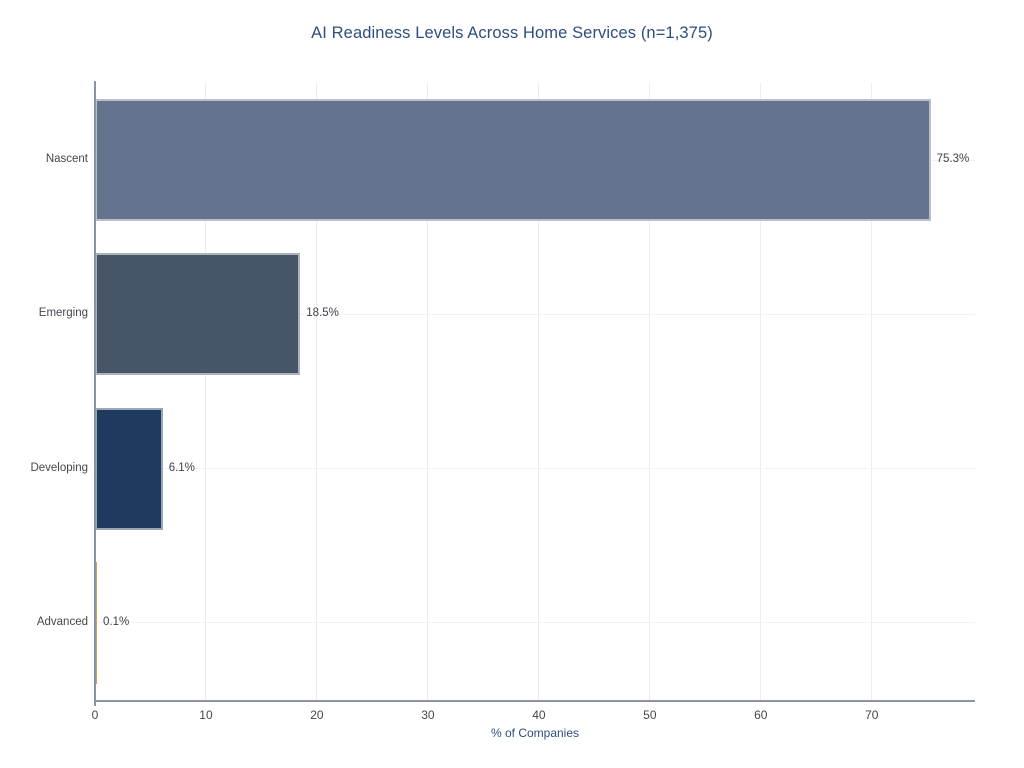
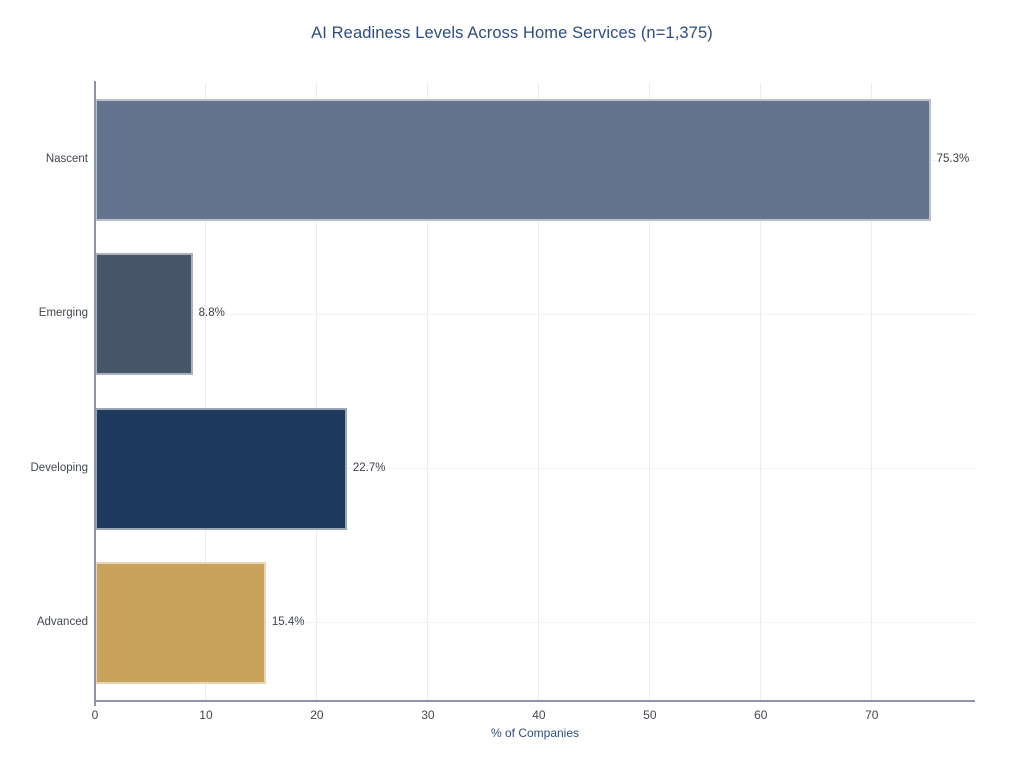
Emerging: 18.5% -> 8.8%
Developing: 6.1% -> 22.7%
Advanced: 0.1% -> 15.4%
